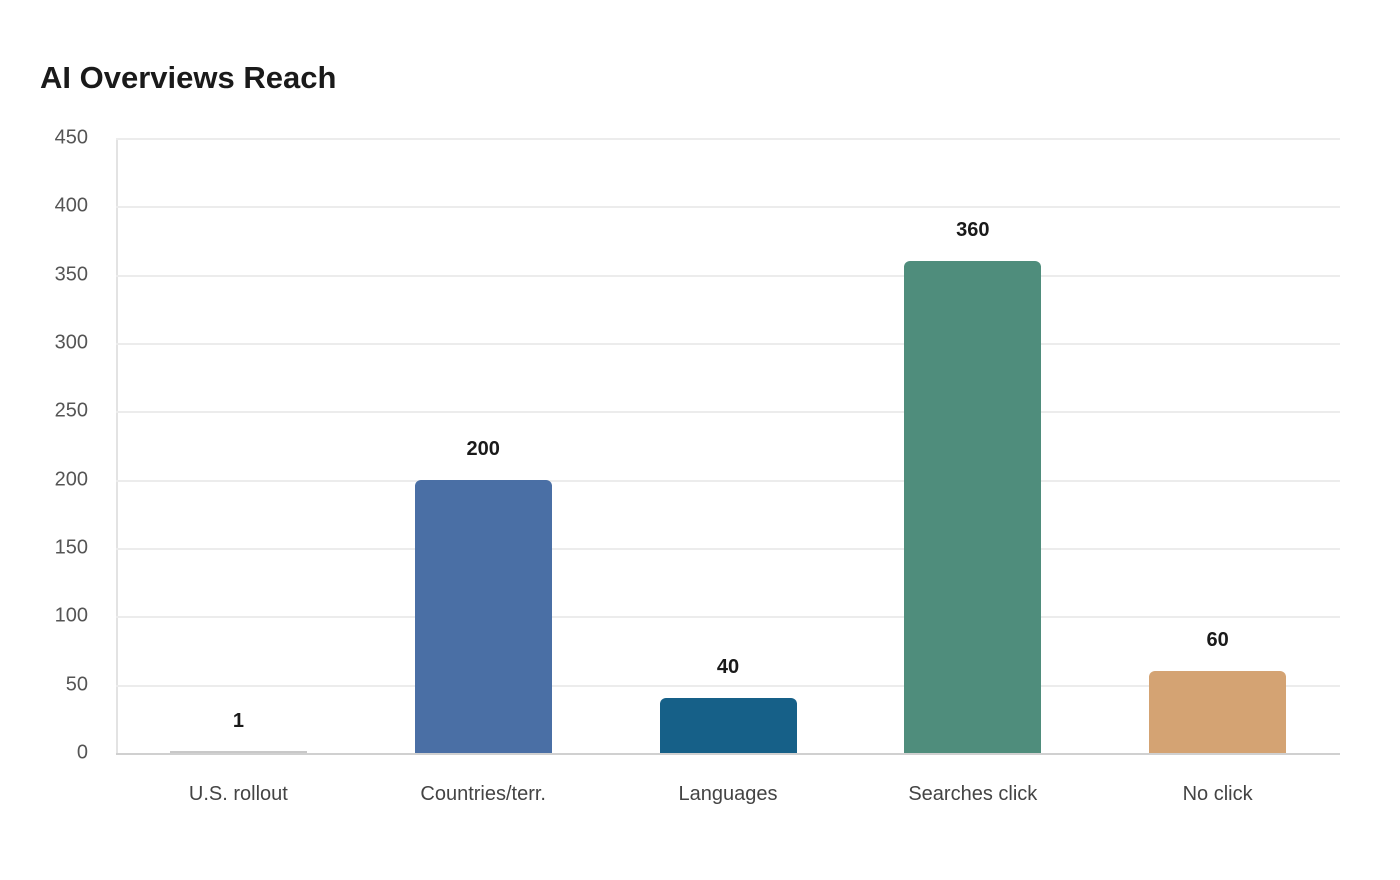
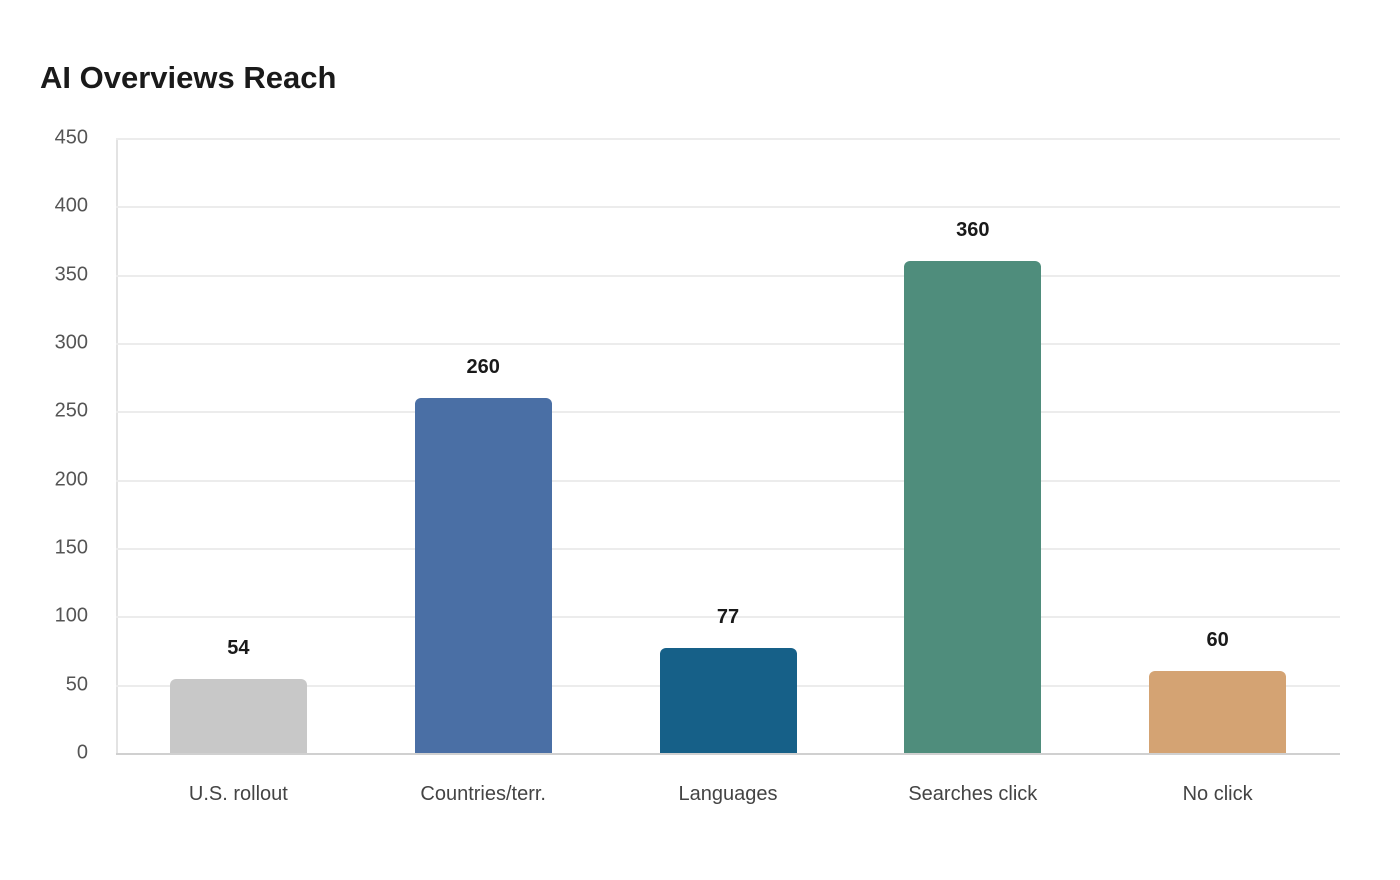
U.S. rollout: 1 -> 54
Countries/terr.: 200 -> 260
Languages: 40 -> 77
